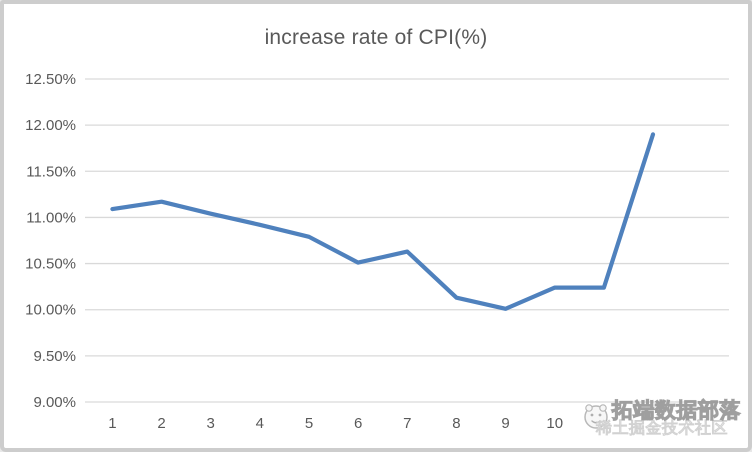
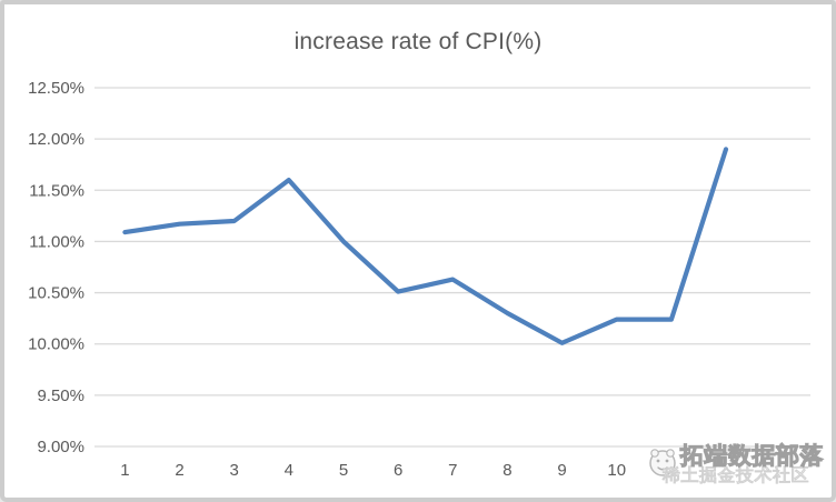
3: 11.0% -> 11.2%
4: 10.9% -> 11.6%
5: 10.8% -> 11.0%
8: 10.1% -> 10.3%
